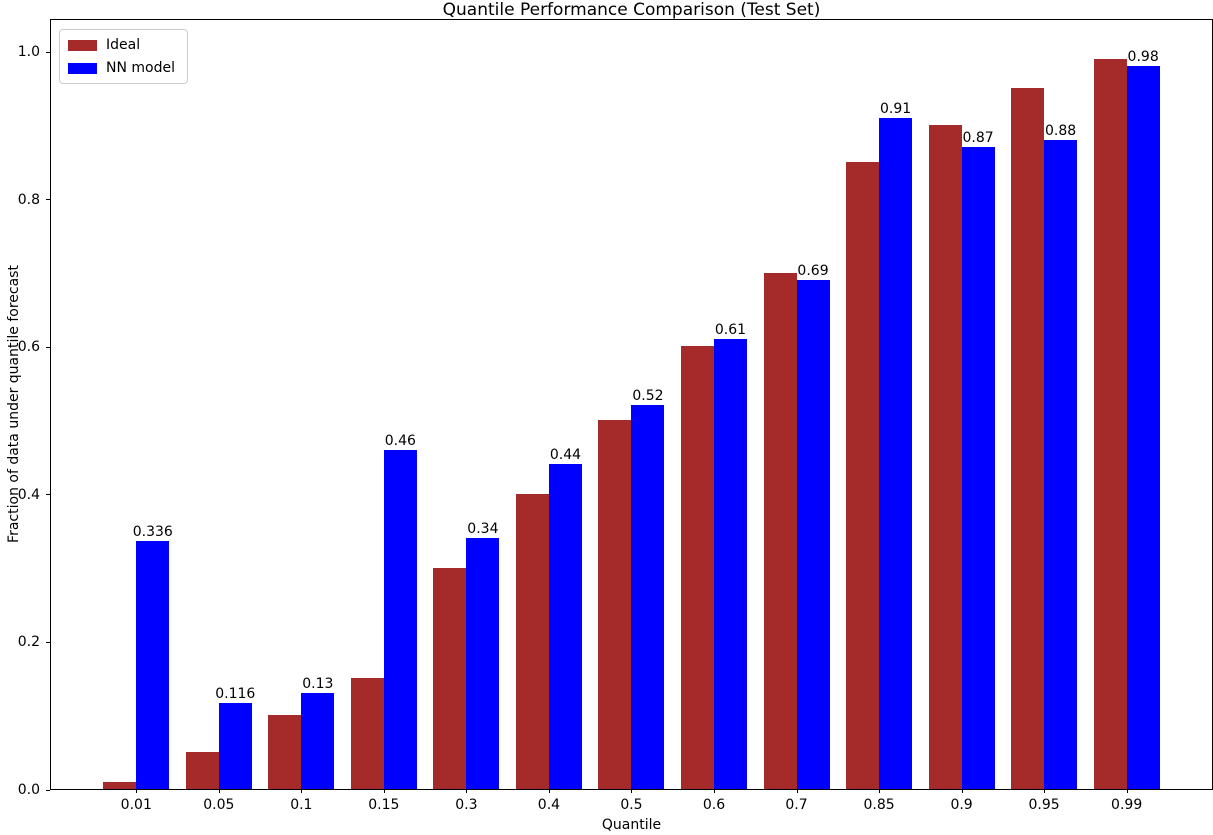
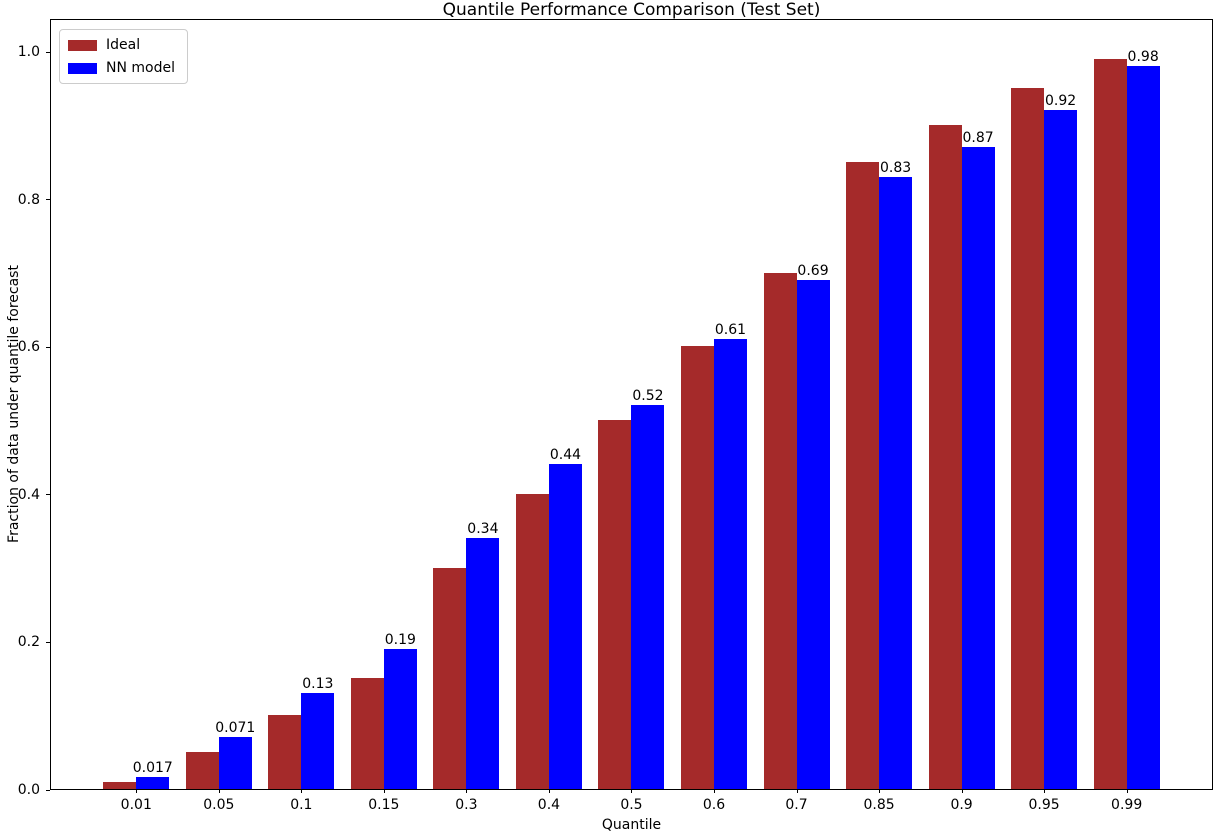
NN model/0.01: 0.336 -> 0.017
NN model/0.05: 0.116 -> 0.071
NN model/0.15: 0.46 -> 0.19
NN model/0.85: 0.91 -> 0.83
NN model/0.95: 0.88 -> 0.92
